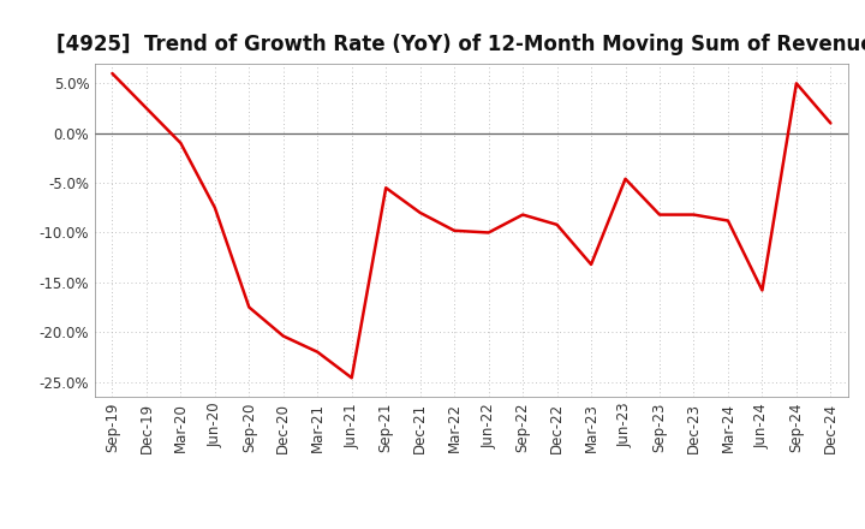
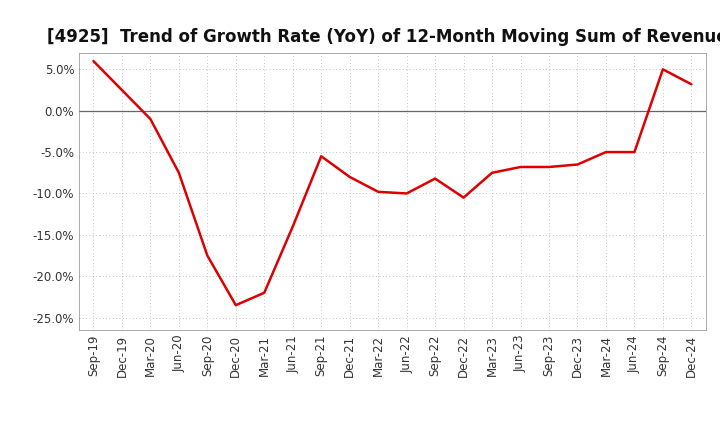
Dec-20: -20.4% -> -23.5%
Jun-21: -24.6% -> -14.0%
Dec-22: -9.2% -> -10.5%
Mar-23: -13.2% -> -7.5%
Jun-23: -4.6% -> -6.8%
Sep-23: -8.2% -> -6.8%
Dec-23: -8.2% -> -6.5%
Mar-24: -8.8% -> -5.0%
Jun-24: -15.8% -> -5.0%
Dec-24: 1.0% -> 3.2%
